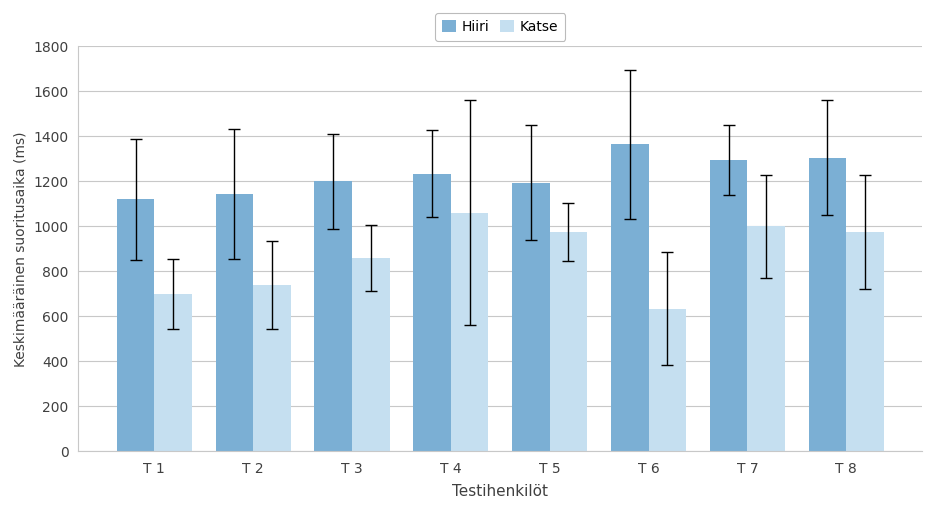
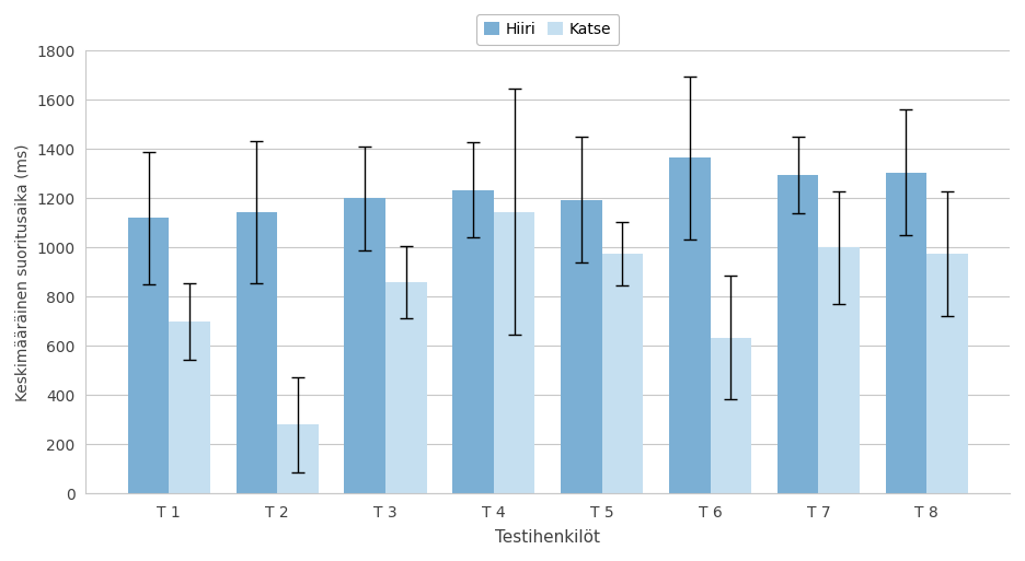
Katse/T 2: 740 -> 280
Katse/T 4: 1060 -> 1145
